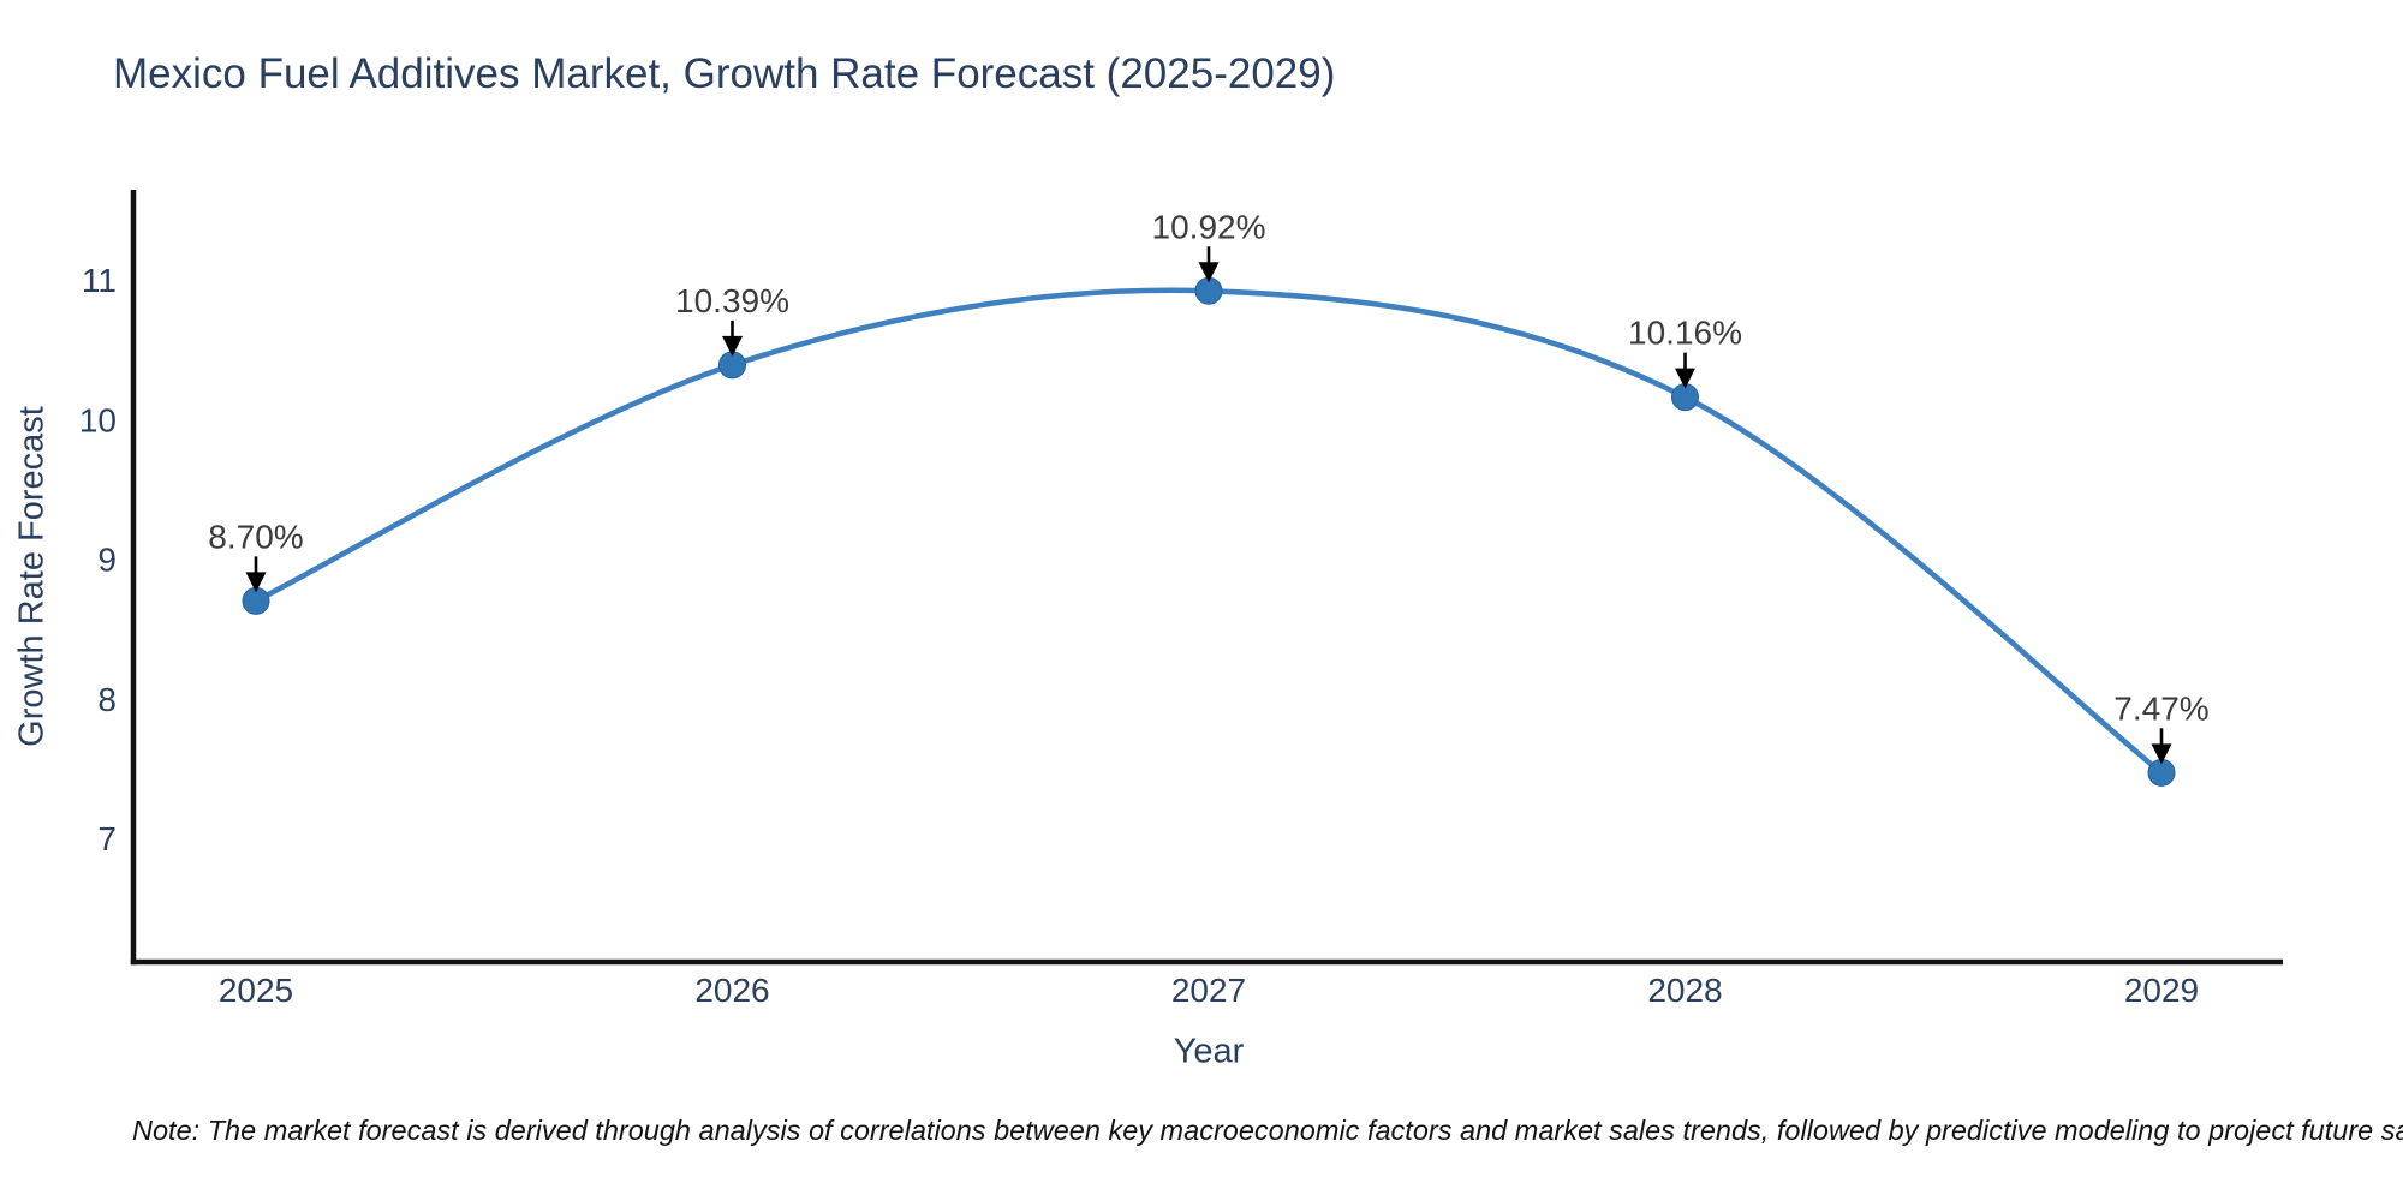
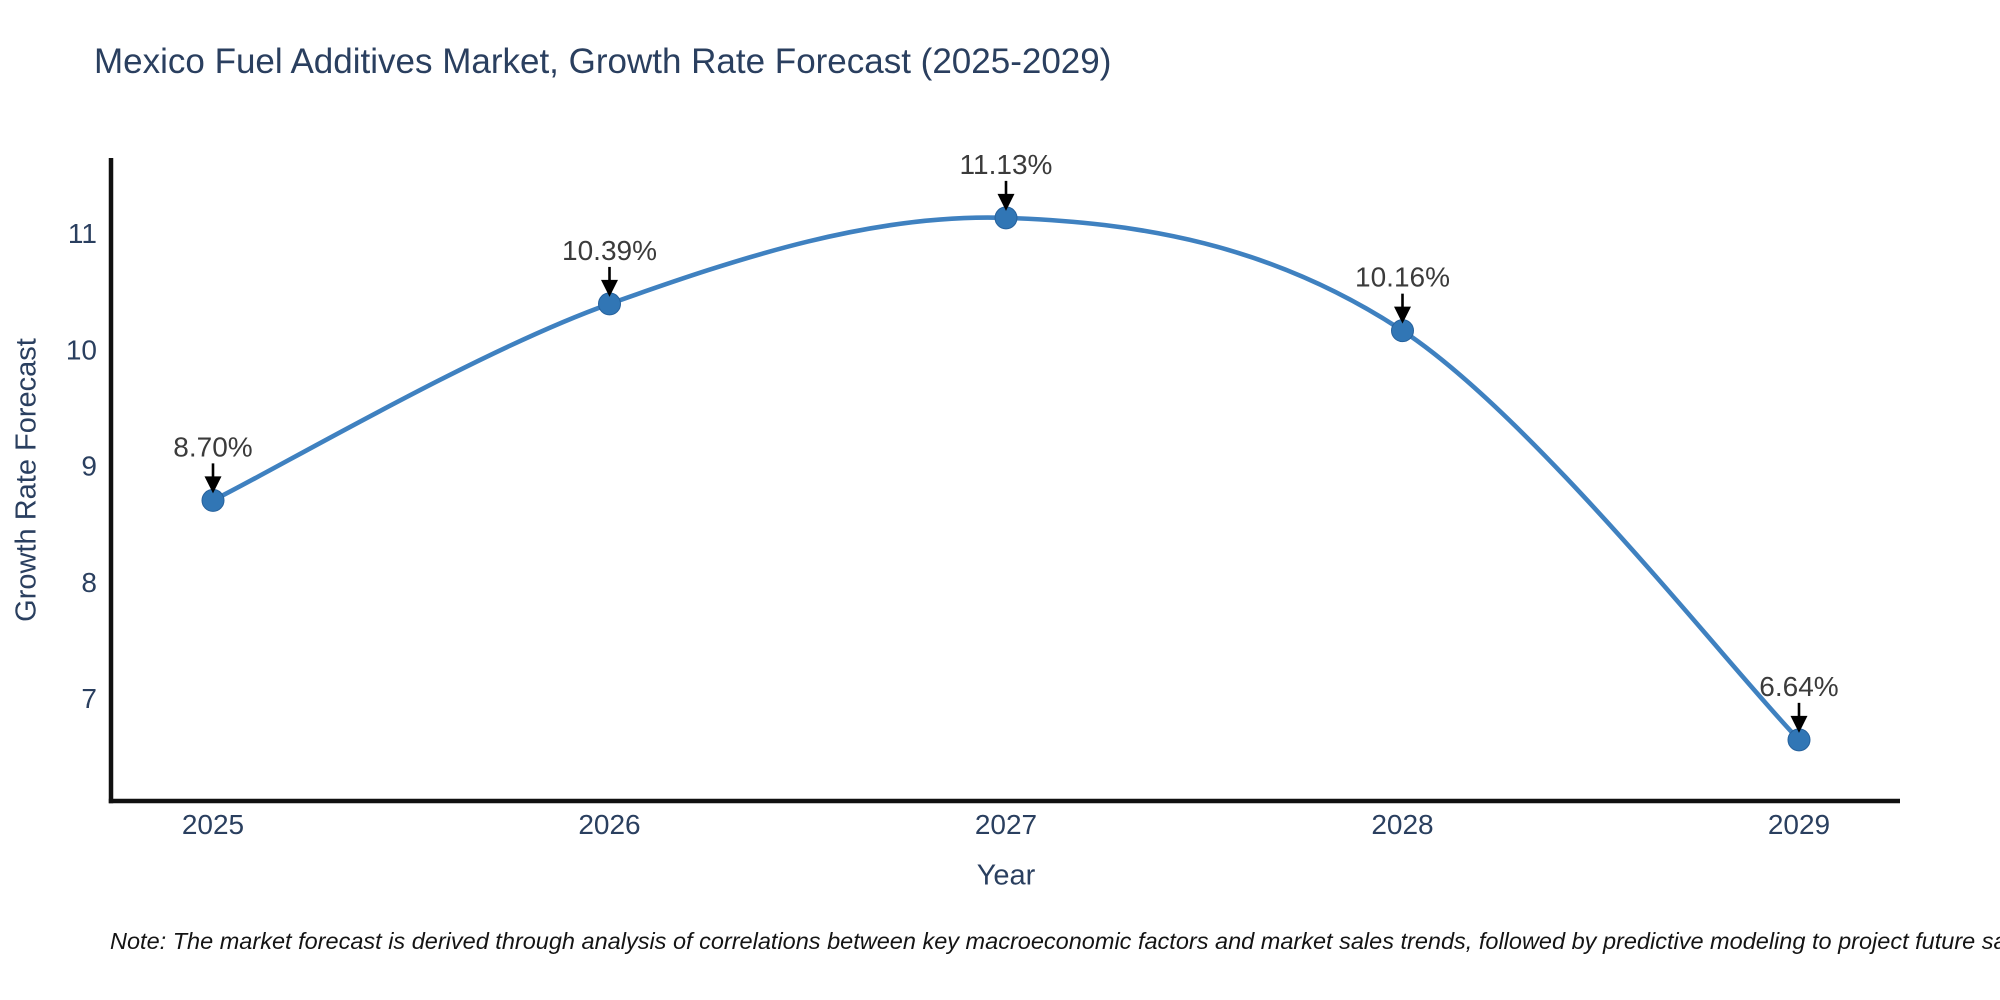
2027: 10.92% -> 11.13%
2029: 7.47% -> 6.64%
